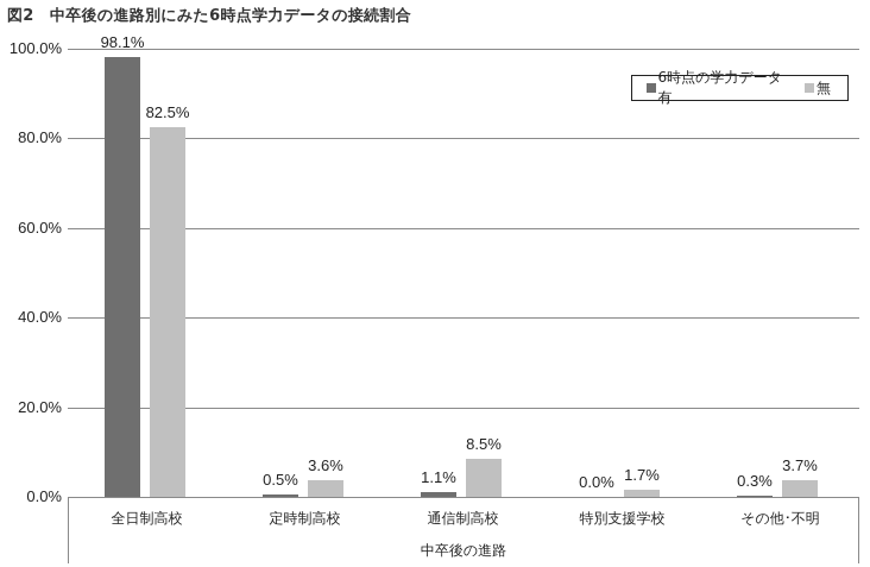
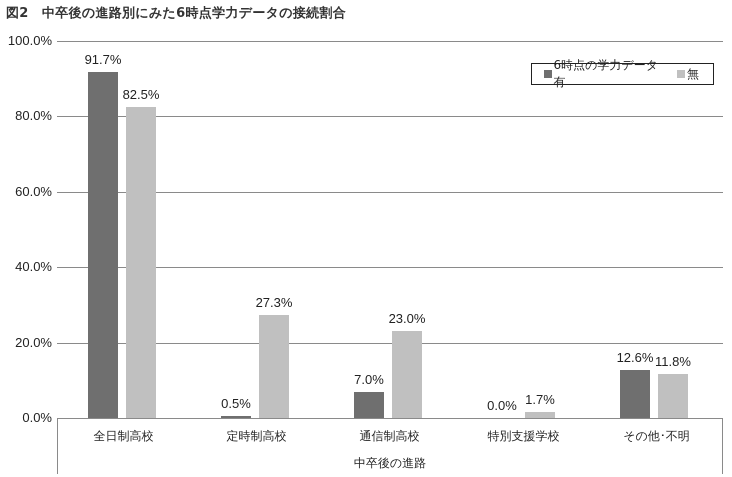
6時点の学力データ有/全日制高校: 98.1% -> 91.7%
無/定時制高校: 3.6% -> 27.3%
6時点の学力データ有/通信制高校: 1.1% -> 7.0%
無/通信制高校: 8.5% -> 23.0%
6時点の学力データ有/その他･不明: 0.3% -> 12.6%
無/その他･不明: 3.7% -> 11.8%
